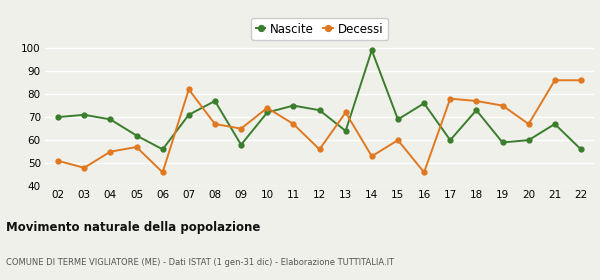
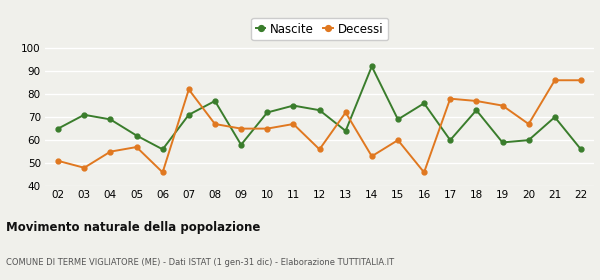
Nascite/02: 70 -> 65
Decessi/10: 74 -> 65
Nascite/14: 99 -> 92
Nascite/21: 67 -> 70
